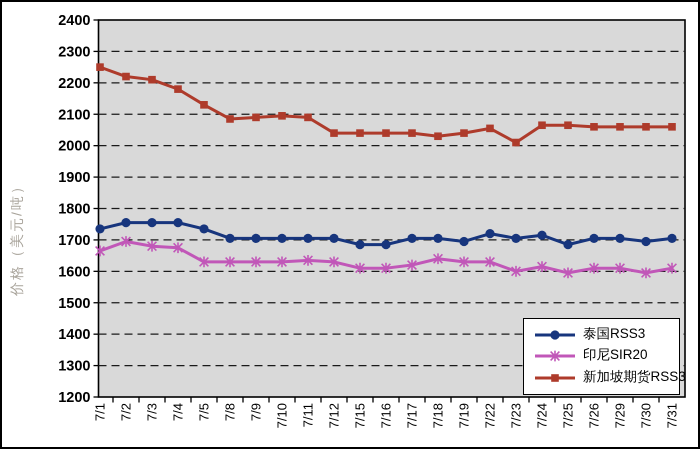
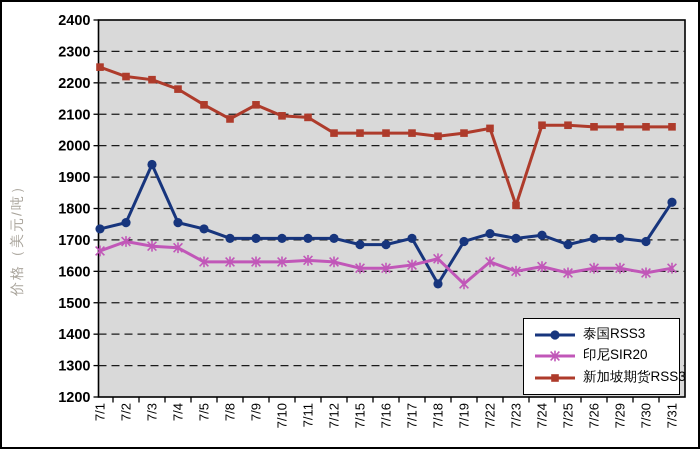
泰国RSS3/7/3: 1760 -> 1940
新加坡期货RSS3/7/9: 2090 -> 2130
泰国RSS3/7/18: 1700 -> 1560
印尼SIR20/7/19: 1630 -> 1560
新加坡期货RSS3/7/23: 2010 -> 1810
泰国RSS3/7/31: 1700 -> 1820
